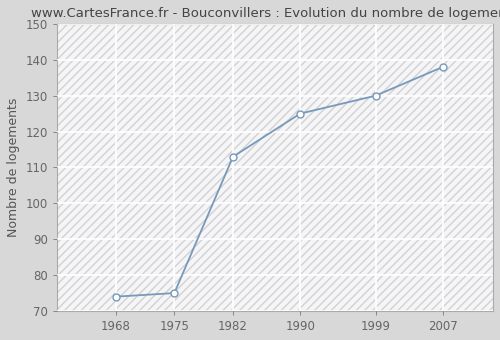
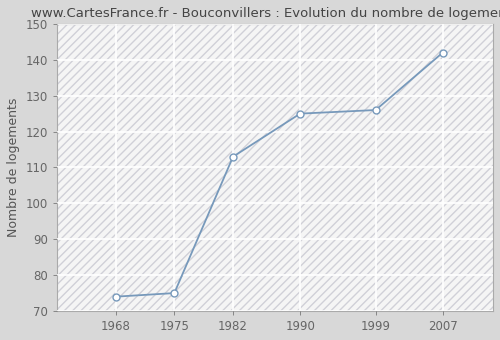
1999: 130 -> 126
2007: 138 -> 142
